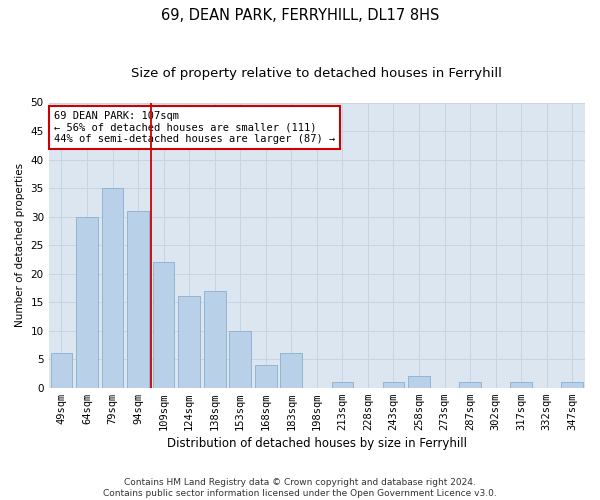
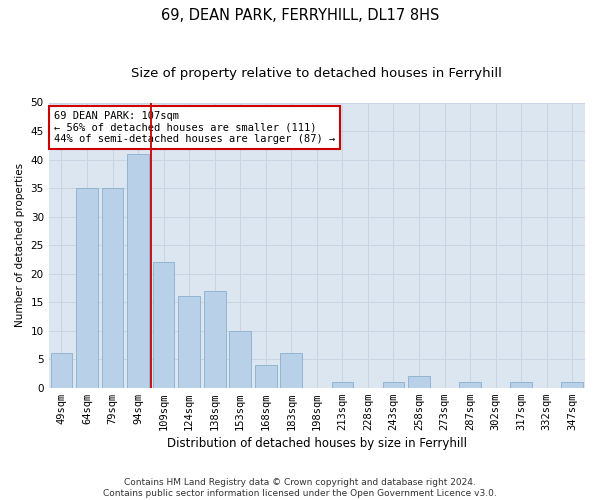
64sqm: 30 -> 35
94sqm: 31 -> 41
